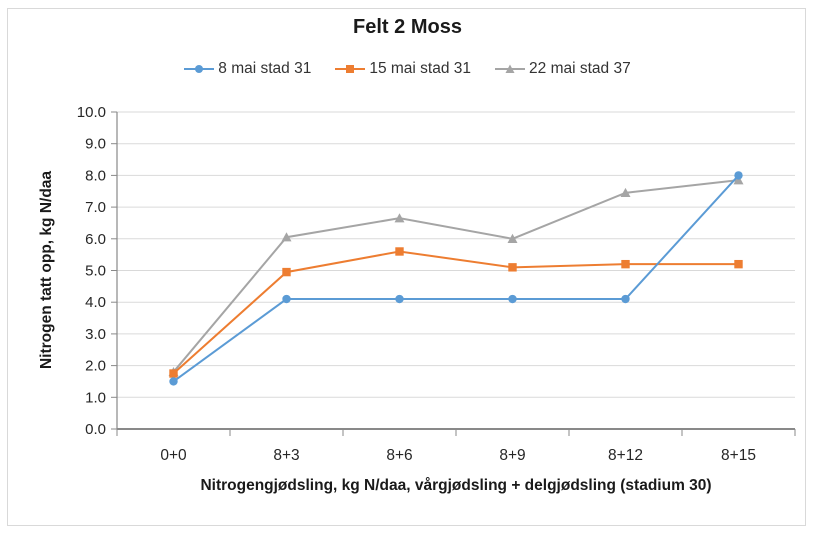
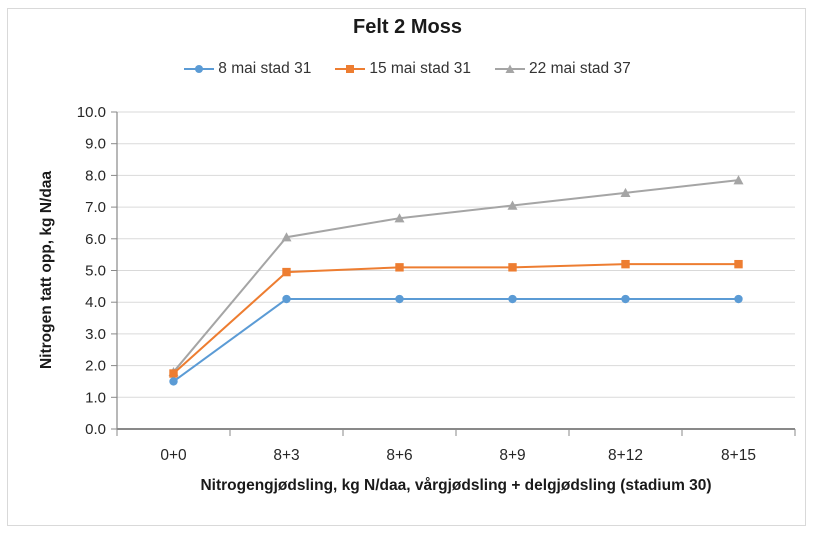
15 mai stad 31/8+6: 5.6 -> 5.1
22 mai stad 37/8+9: 6.0 -> 7.0
8 mai stad 31/8+15: 8.0 -> 4.1
